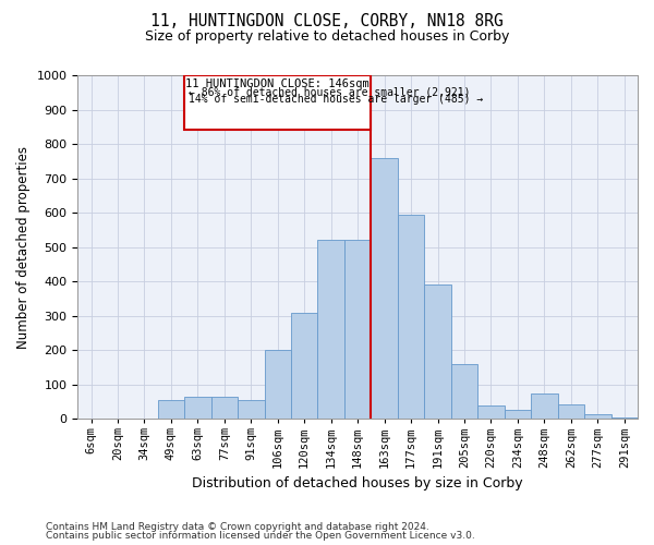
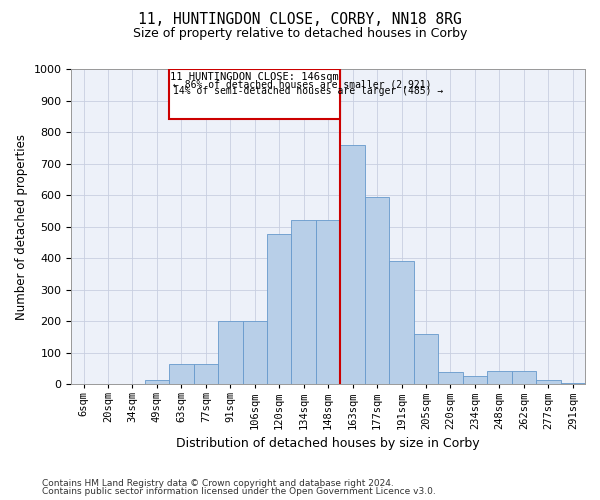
49sqm: 55 -> 12
91sqm: 55 -> 200
120sqm: 310 -> 475
248sqm: 75 -> 42
